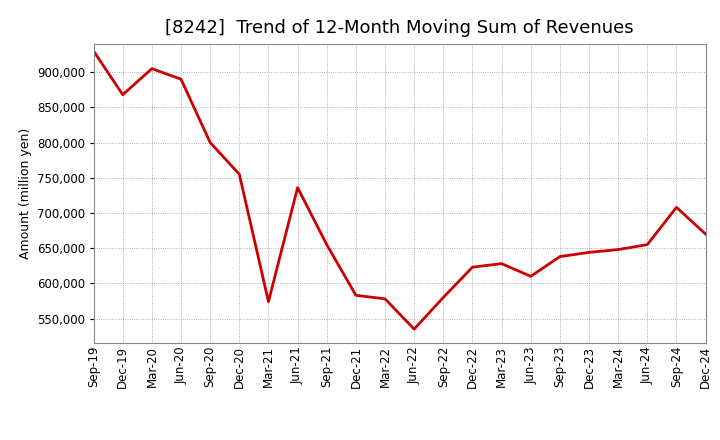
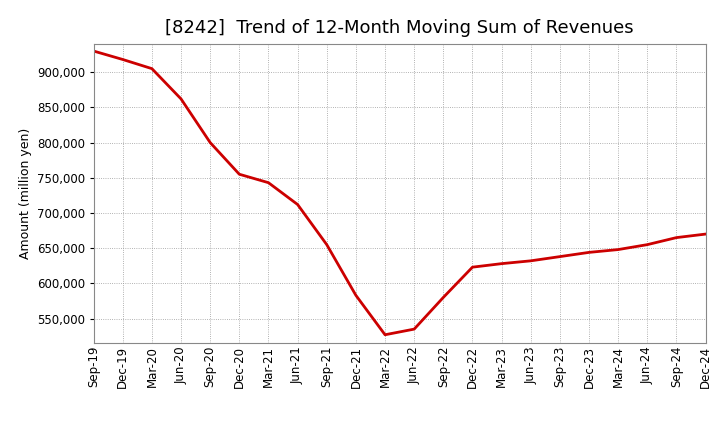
Dec-19: 868,000 -> 918,000
Jun-20: 890,000 -> 862,000
Mar-21: 574,000 -> 743,000
Jun-21: 736,000 -> 712,000
Mar-22: 578,000 -> 527,000
Jun-23: 610,000 -> 632,000
Sep-24: 708,000 -> 665,000
